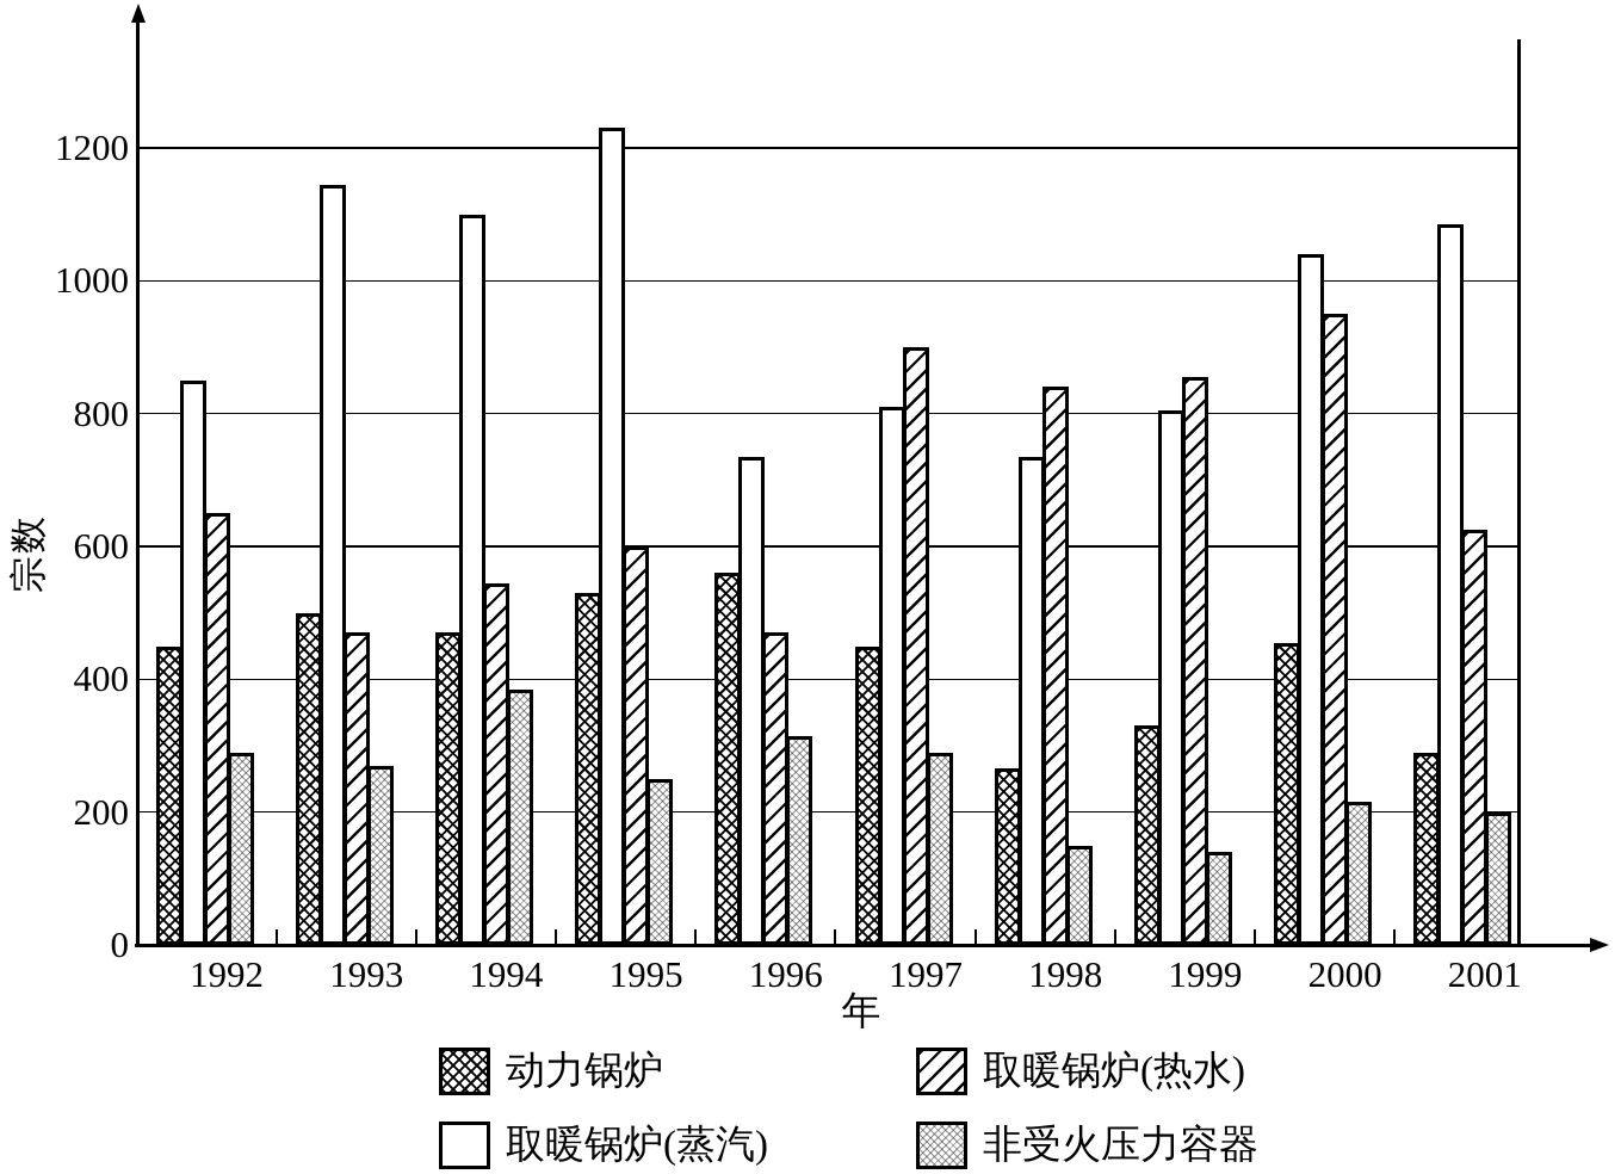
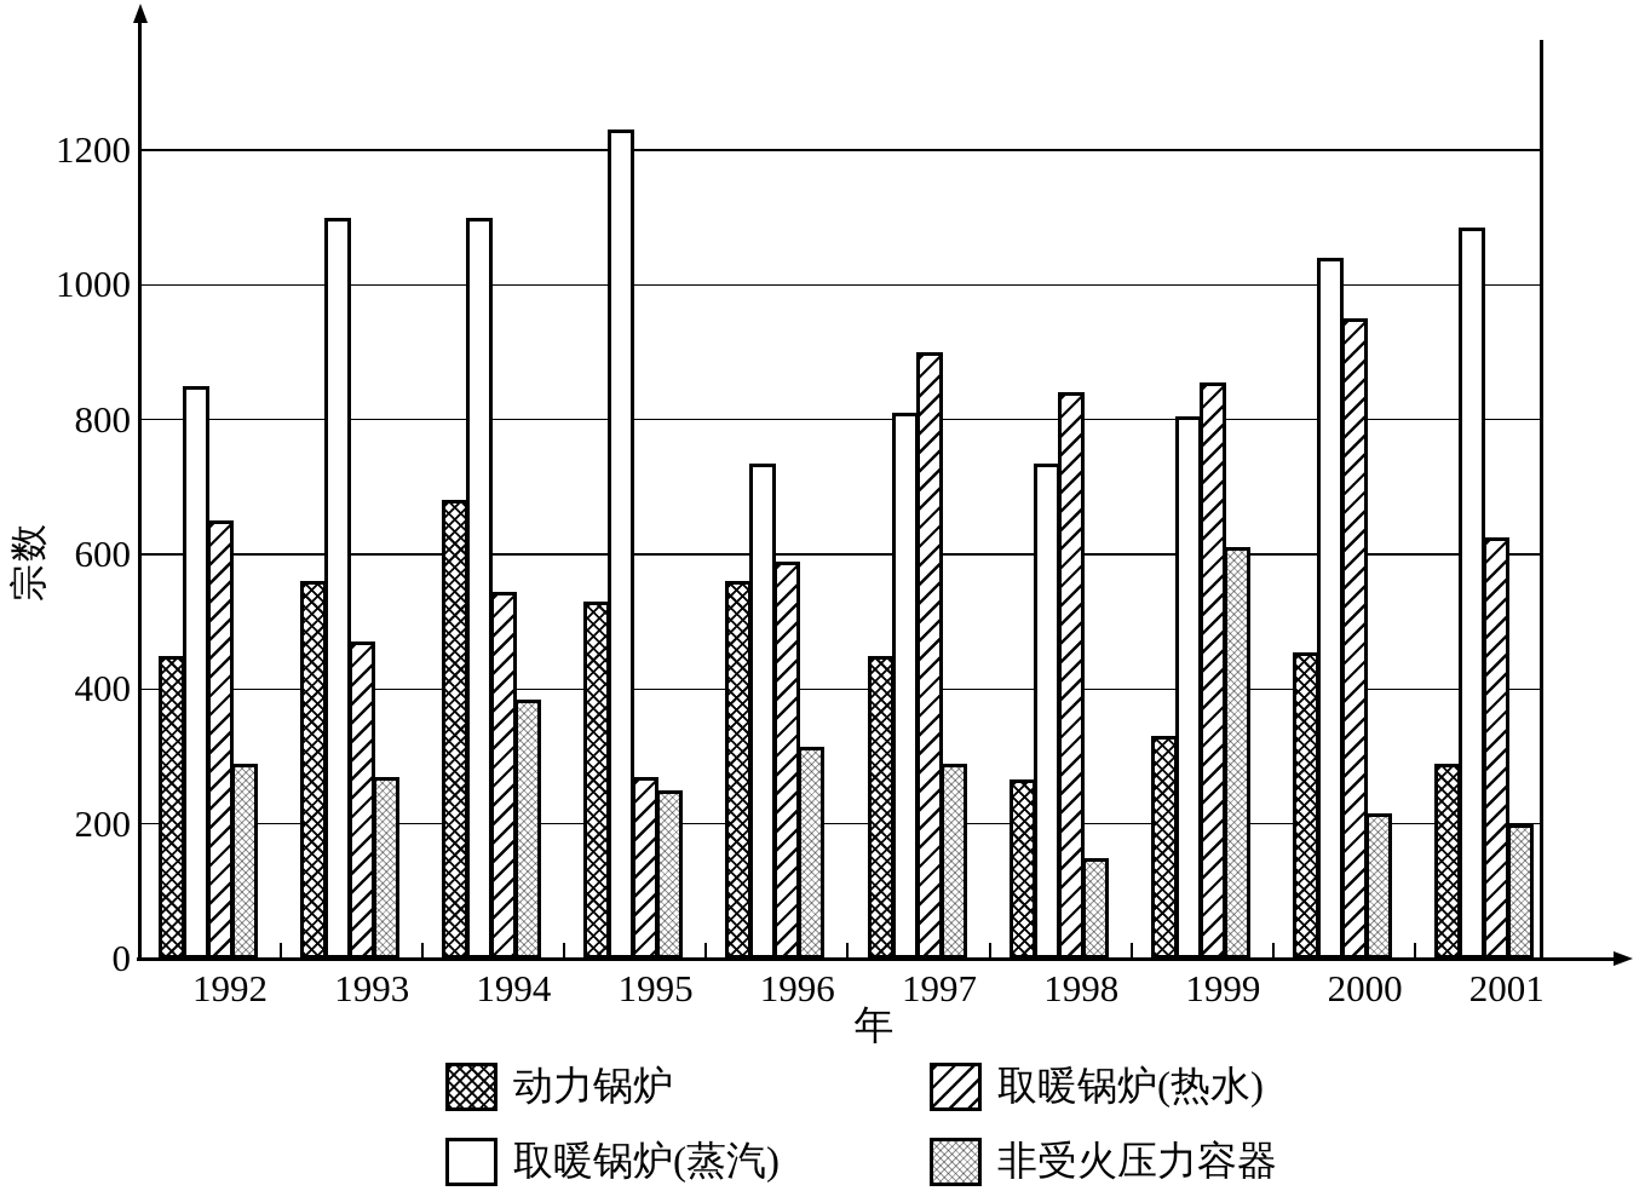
动力锅炉/1993: 500 -> 560
取暖锅炉(蒸汽)/1993: 1140 -> 1100
动力锅炉/1994: 470 -> 680
取暖锅炉(热水)/1995: 600 -> 270
取暖锅炉(热水)/1996: 470 -> 590
非受火压力容器/1999: 140 -> 610
